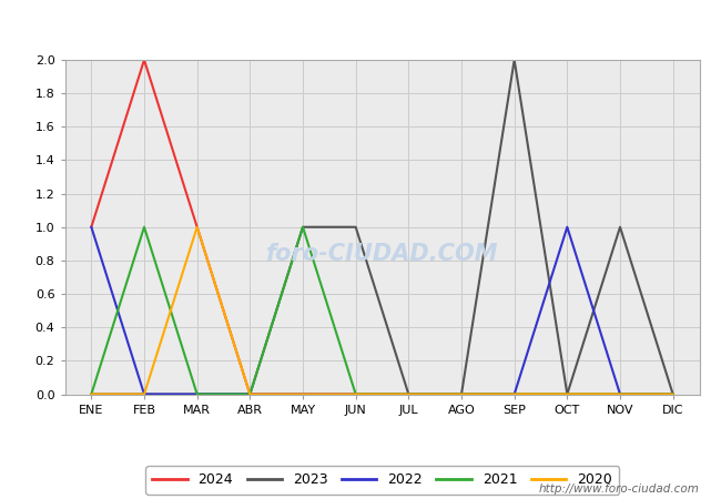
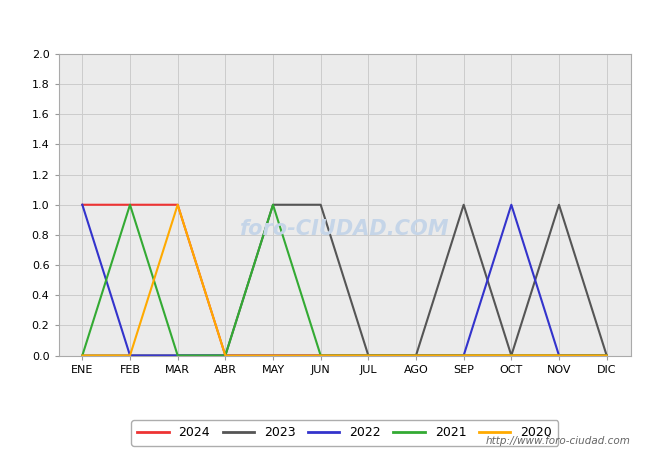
2024/FEB: 2 -> 1
2023/SEP: 2 -> 1
